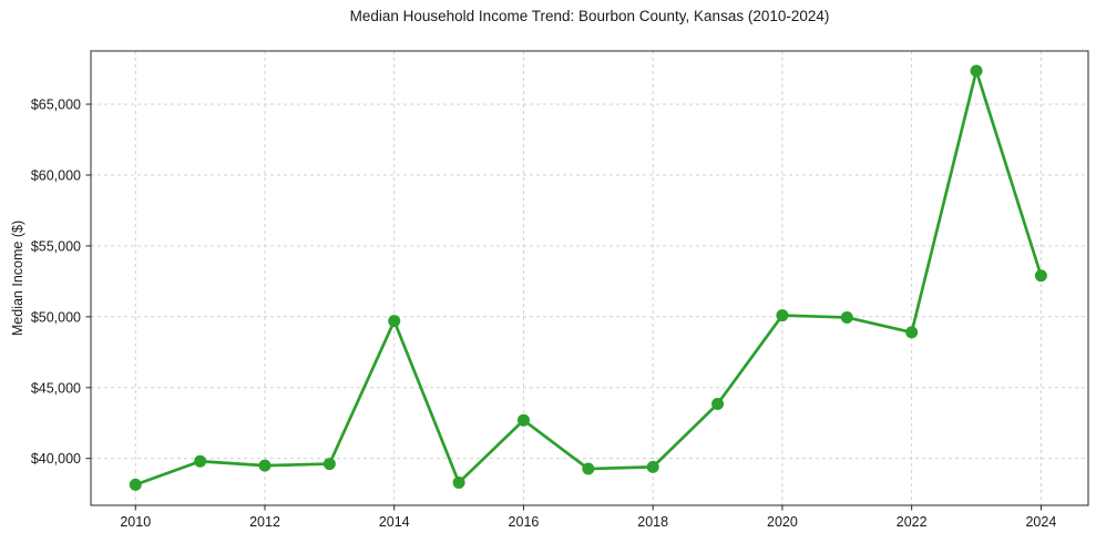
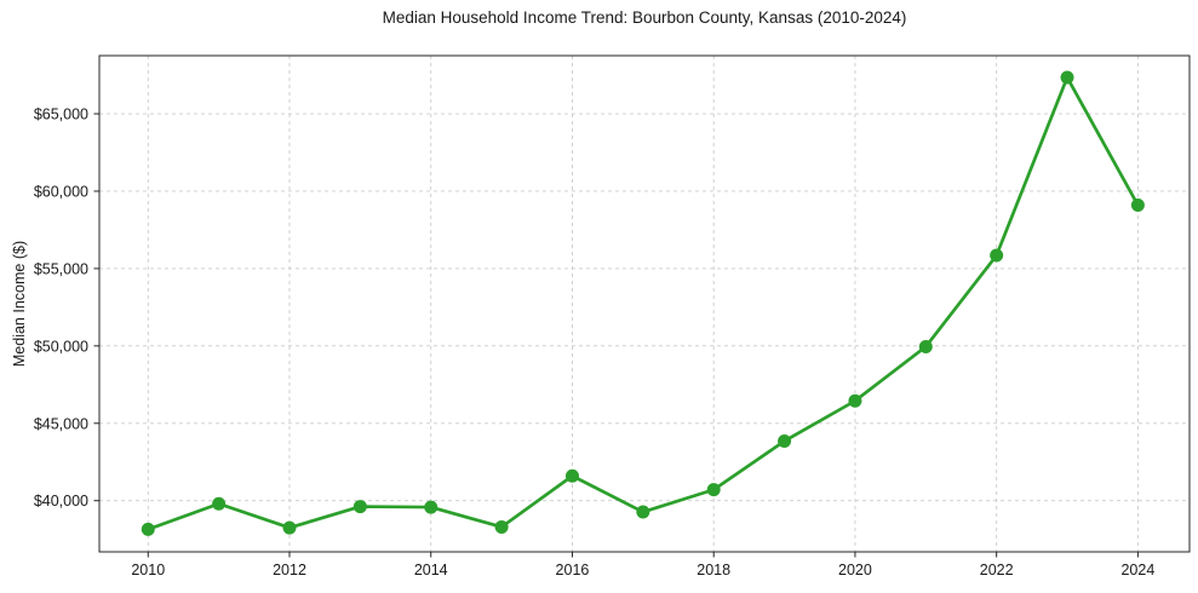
2012: $39500 -> $38200
2014: $49700 -> $39600
2016: $42700 -> $41600
2018: $39400 -> $40700
2020: $50100 -> $46400
2022: $48900 -> $55800
2024: $52900 -> $59100
